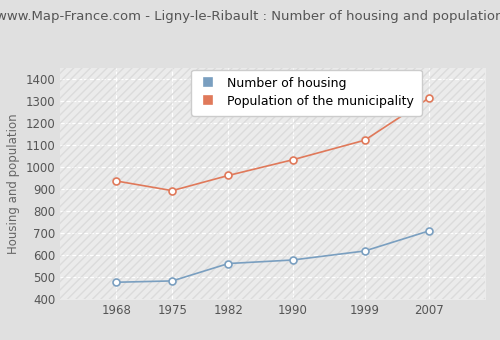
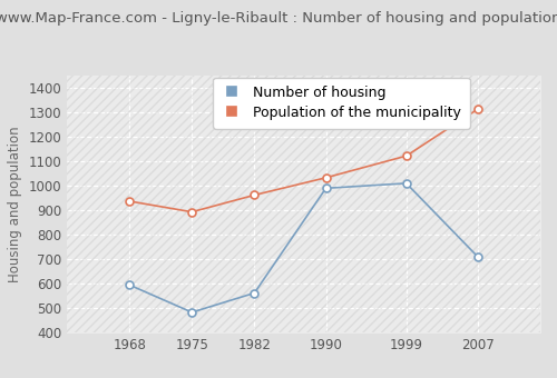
Number of housing/1968: 477 -> 595
Number of housing/1990: 578 -> 990
Number of housing/1999: 619 -> 1010
